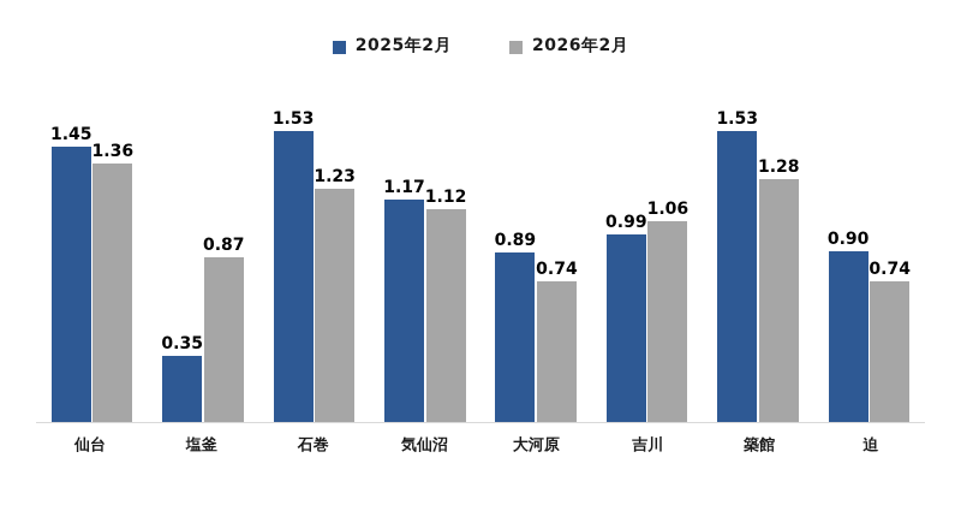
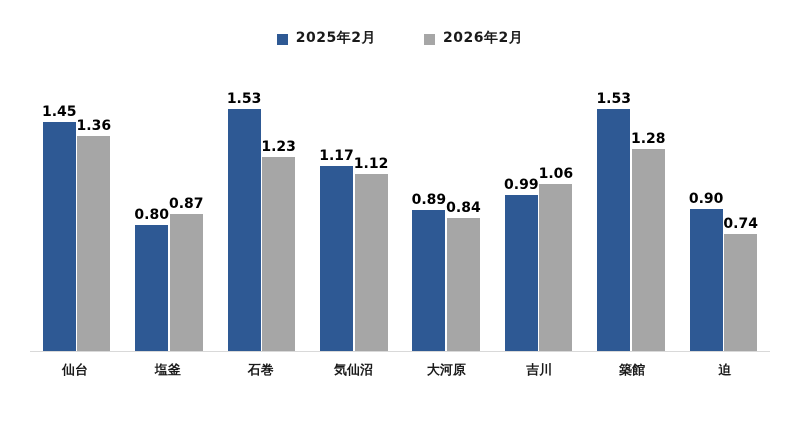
2025年2月/塩釜: 0.35 -> 0.80
2026年2月/大河原: 0.74 -> 0.84
